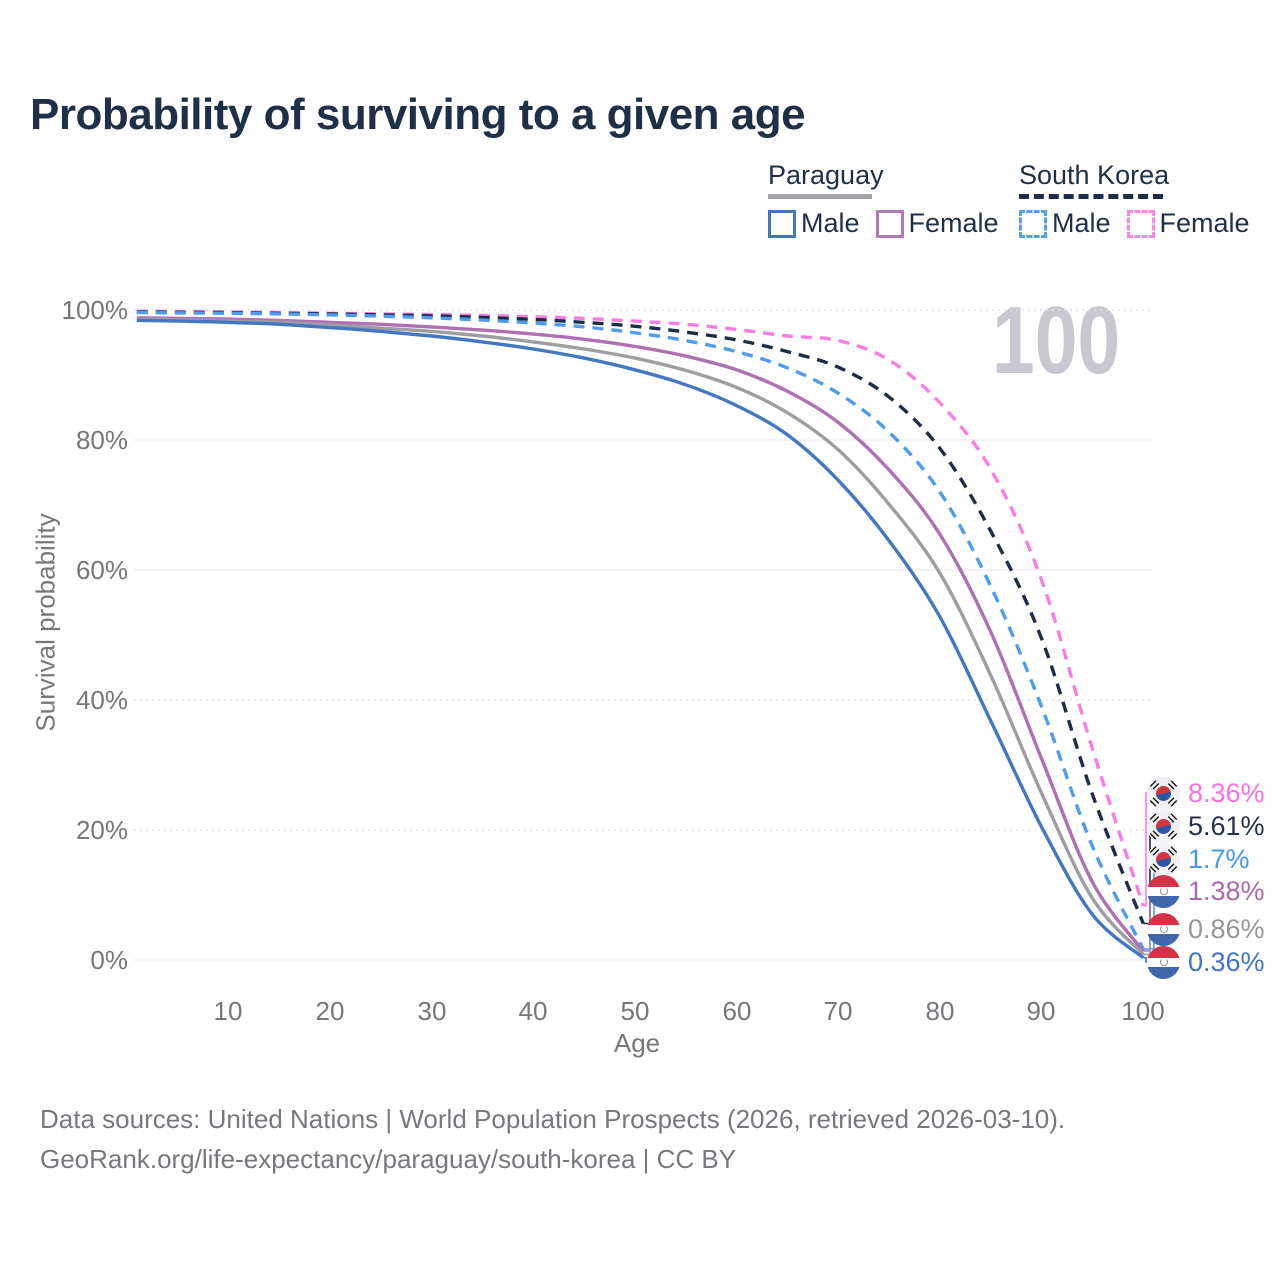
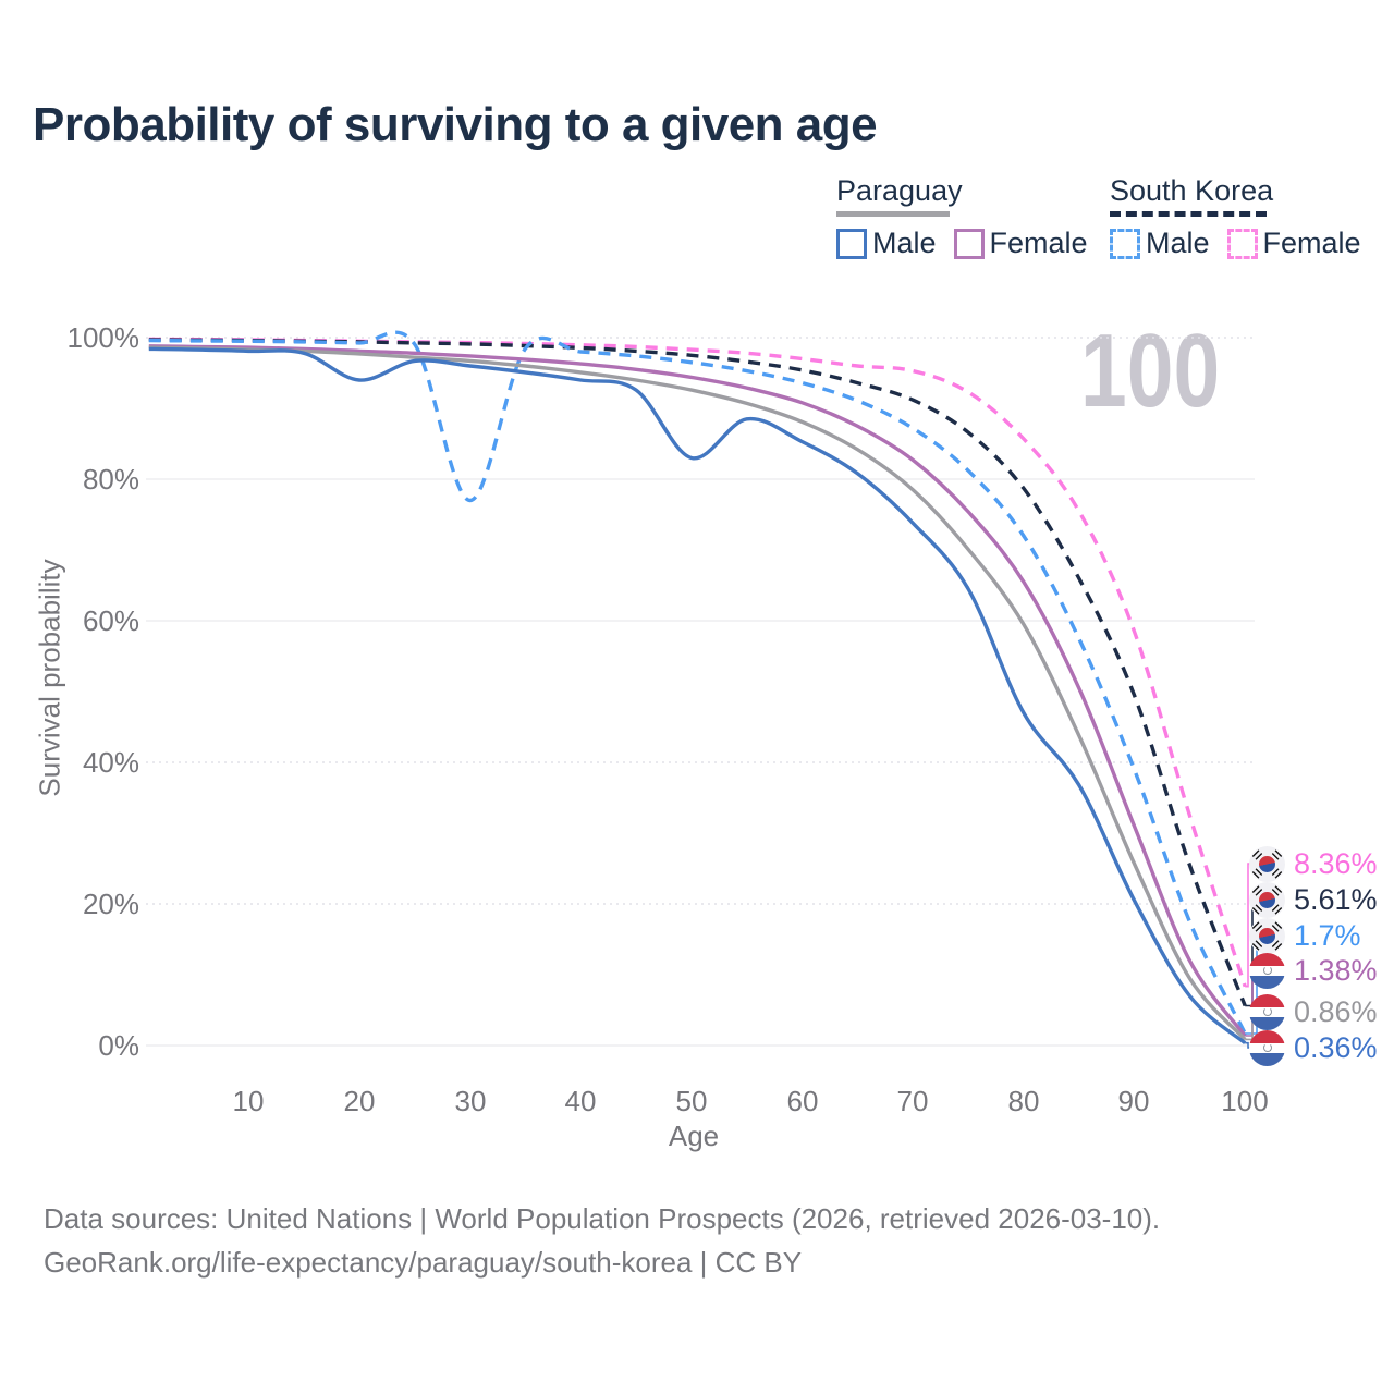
Paraguay Male/20: 97% -> 94%
South Korea Male/30: 99% -> 77%
Paraguay Male/50: 91% -> 83%
Paraguay Male/80: 53% -> 47%
